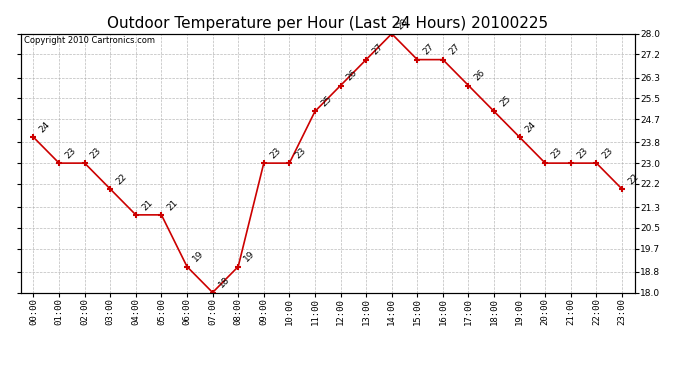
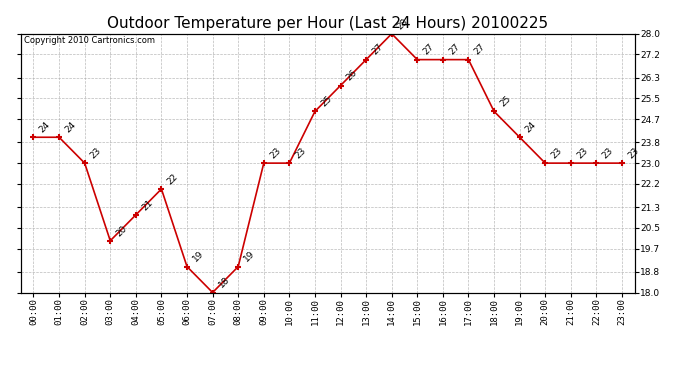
01:00: 23 -> 24
03:00: 22 -> 20
05:00: 21 -> 22
17:00: 26 -> 27
23:00: 22 -> 23
